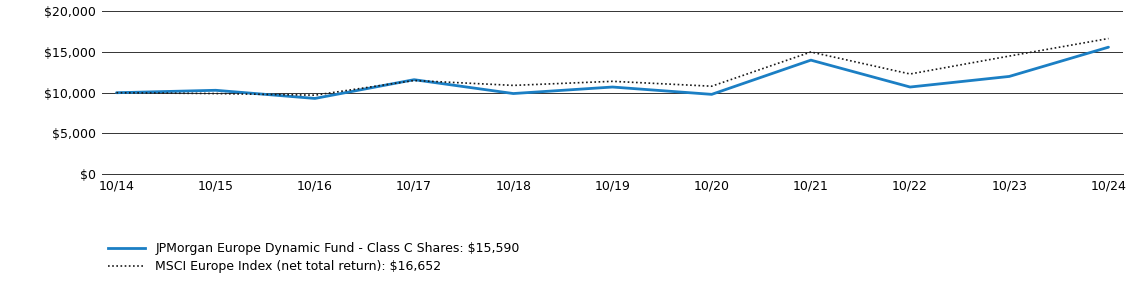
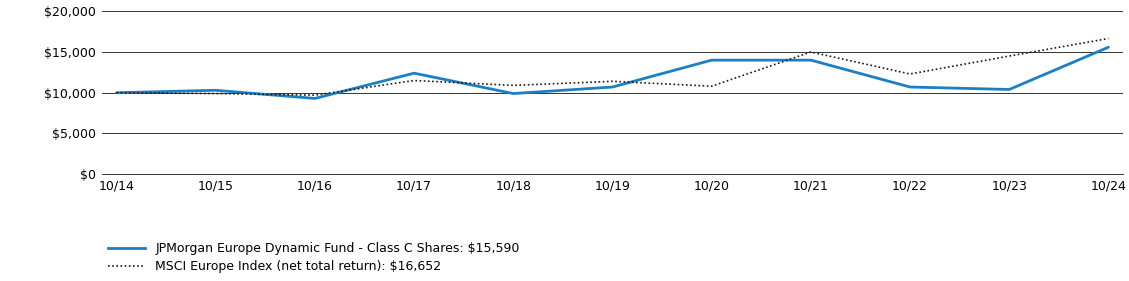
JPMorgan Europe Dynamic Fund - Class C Shares: $15,590/10/17: $11,600 -> $12,400
JPMorgan Europe Dynamic Fund - Class C Shares: $15,590/10/20: $9,800 -> $14,000
JPMorgan Europe Dynamic Fund - Class C Shares: $15,590/10/23: $12,000 -> $10,400
